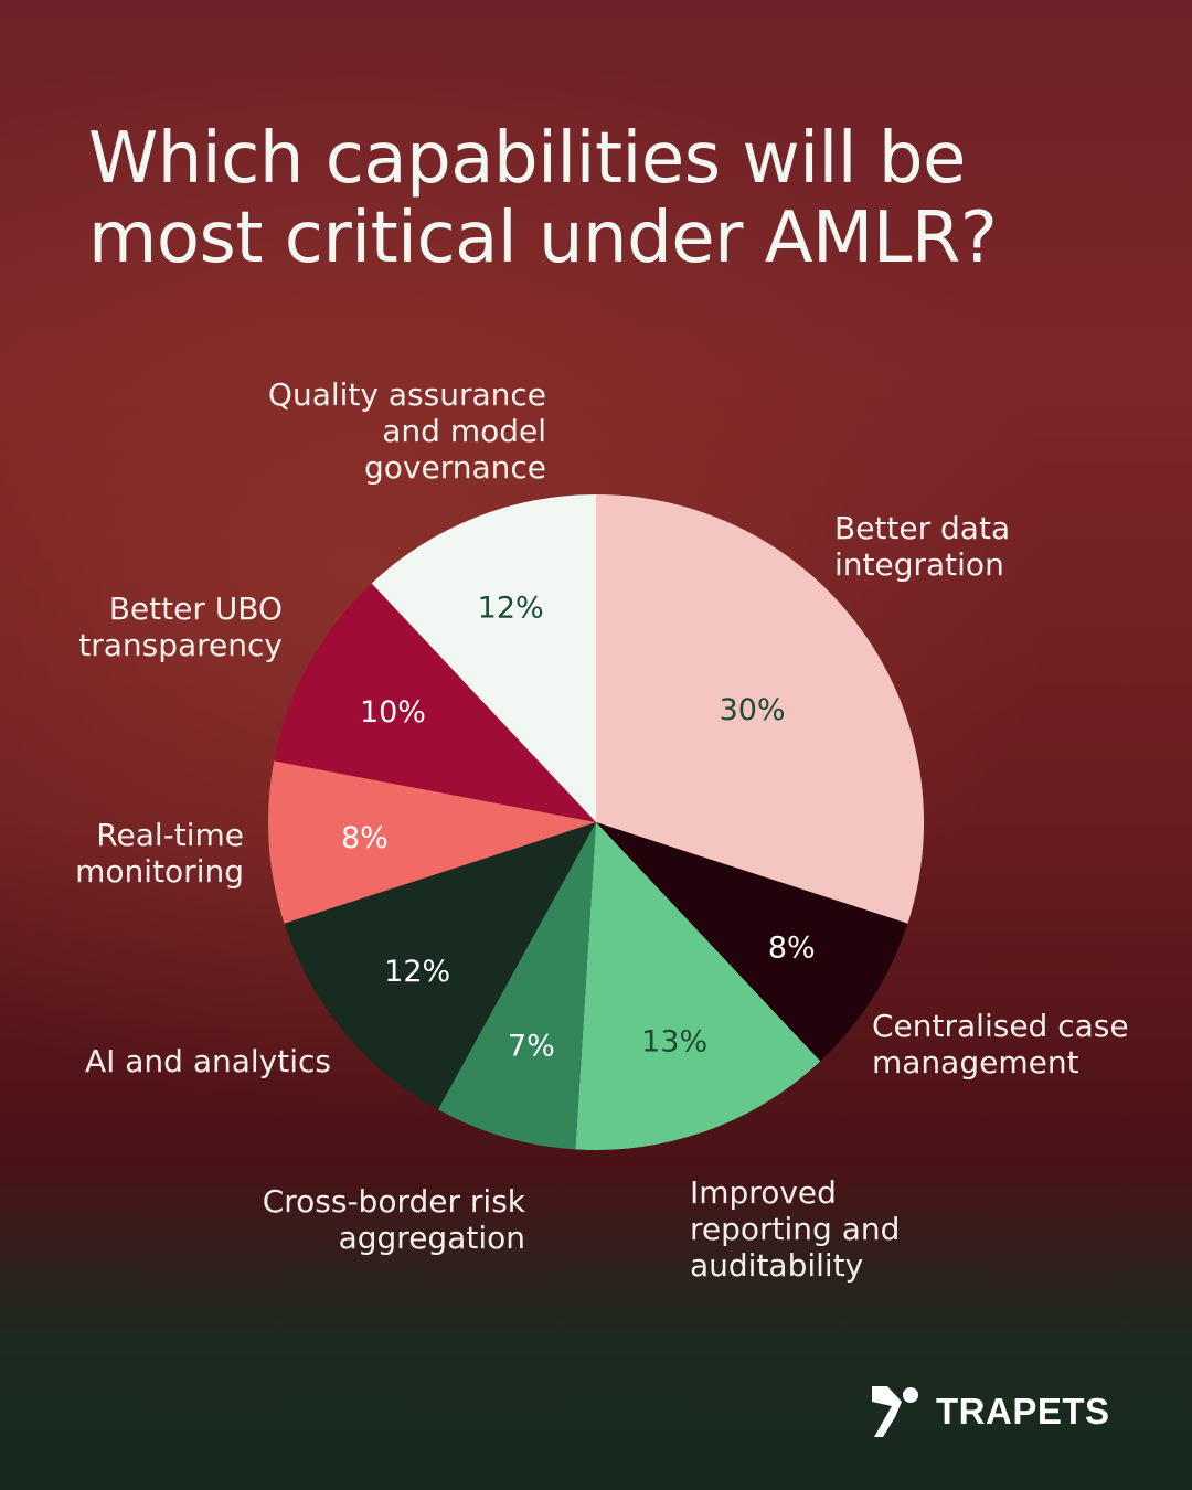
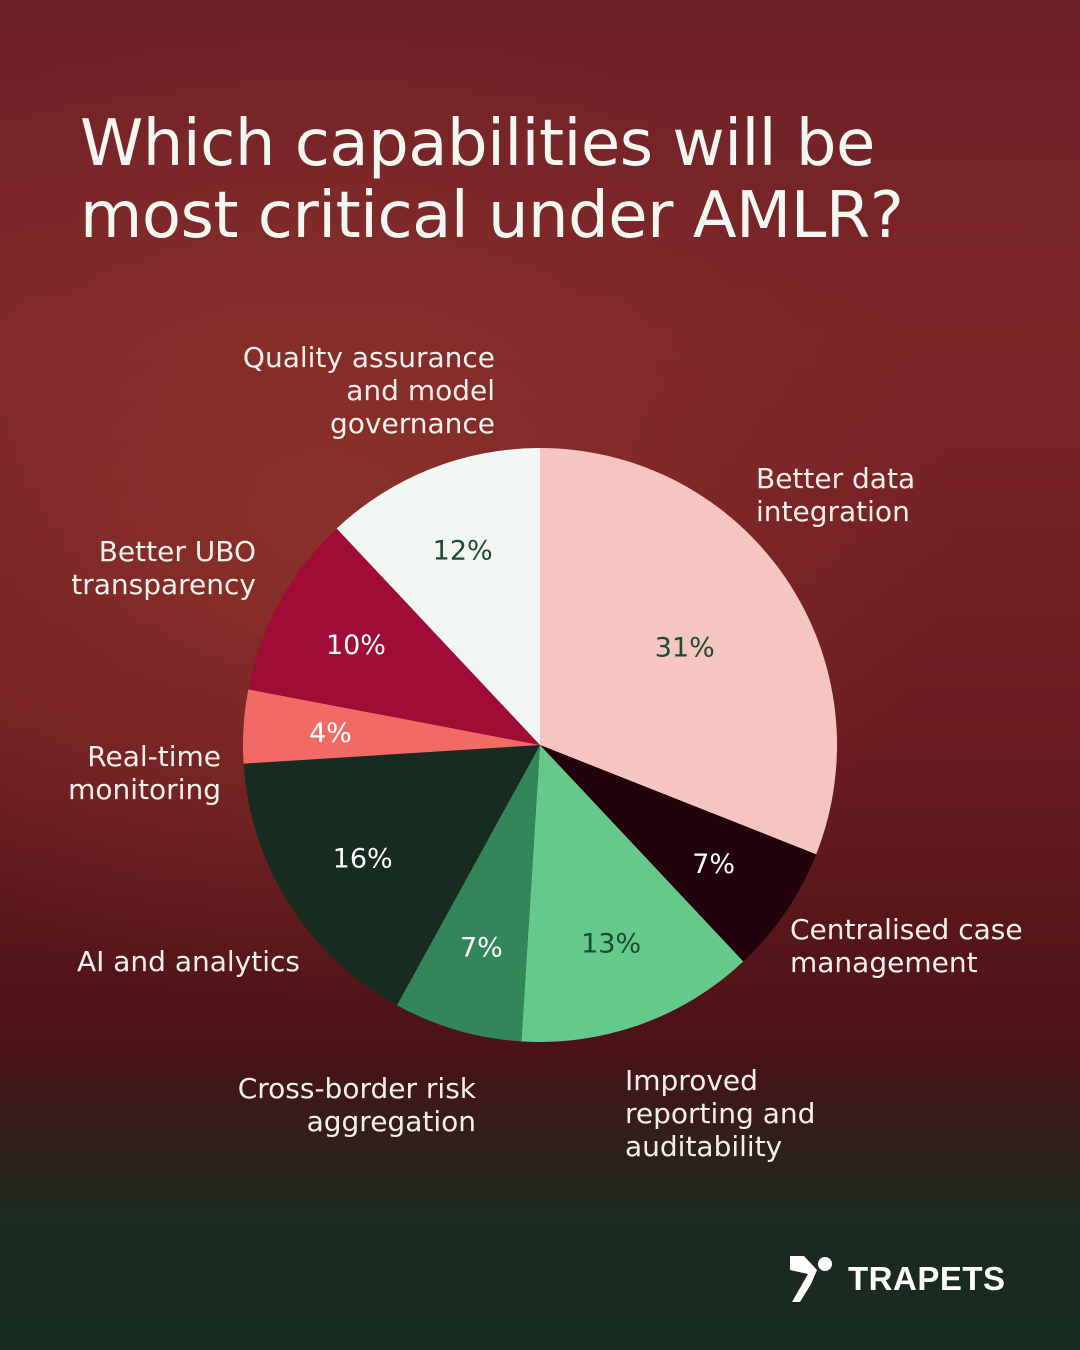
Better data integration: 30% -> 31%
Centralised case management: 8% -> 7%
AI and analytics: 12% -> 16%
Real-time monitoring: 8% -> 4%
